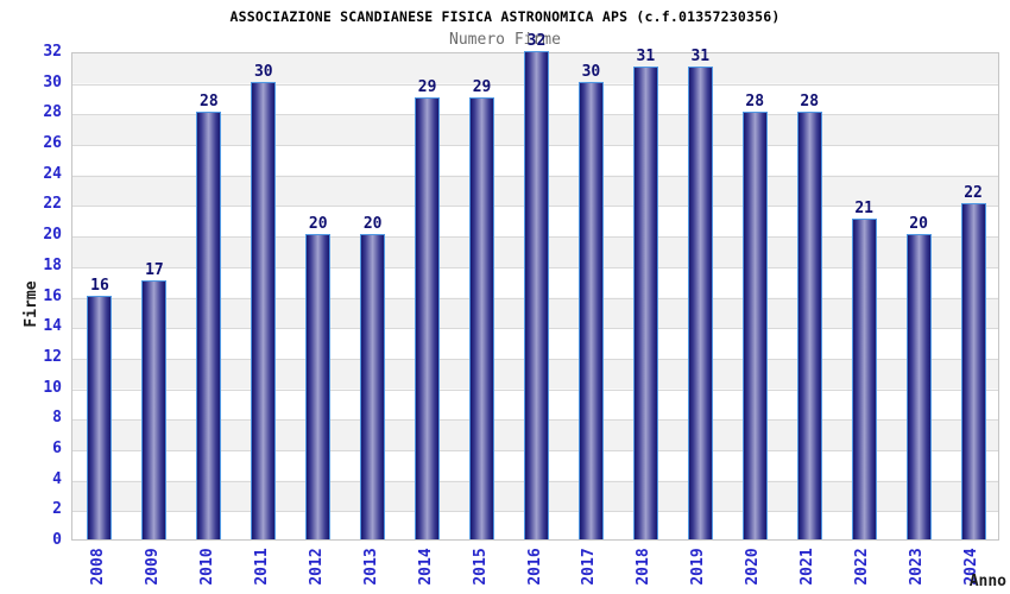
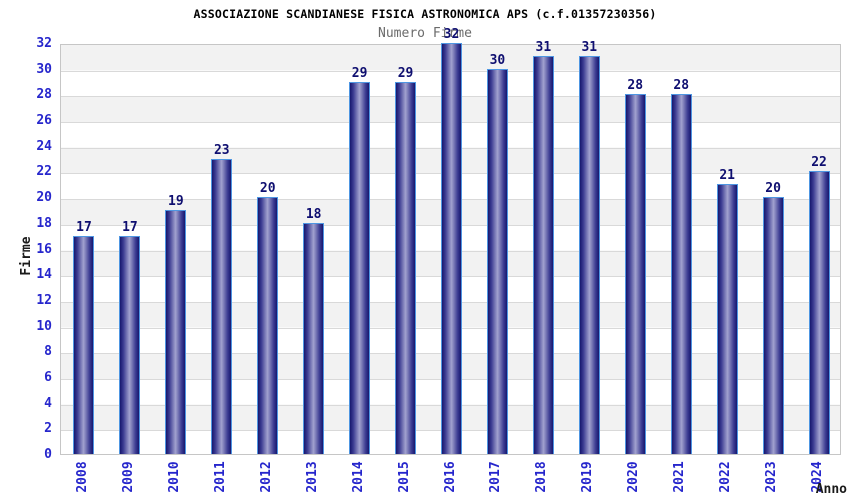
2008: 16 -> 17
2010: 28 -> 19
2011: 30 -> 23
2013: 20 -> 18
